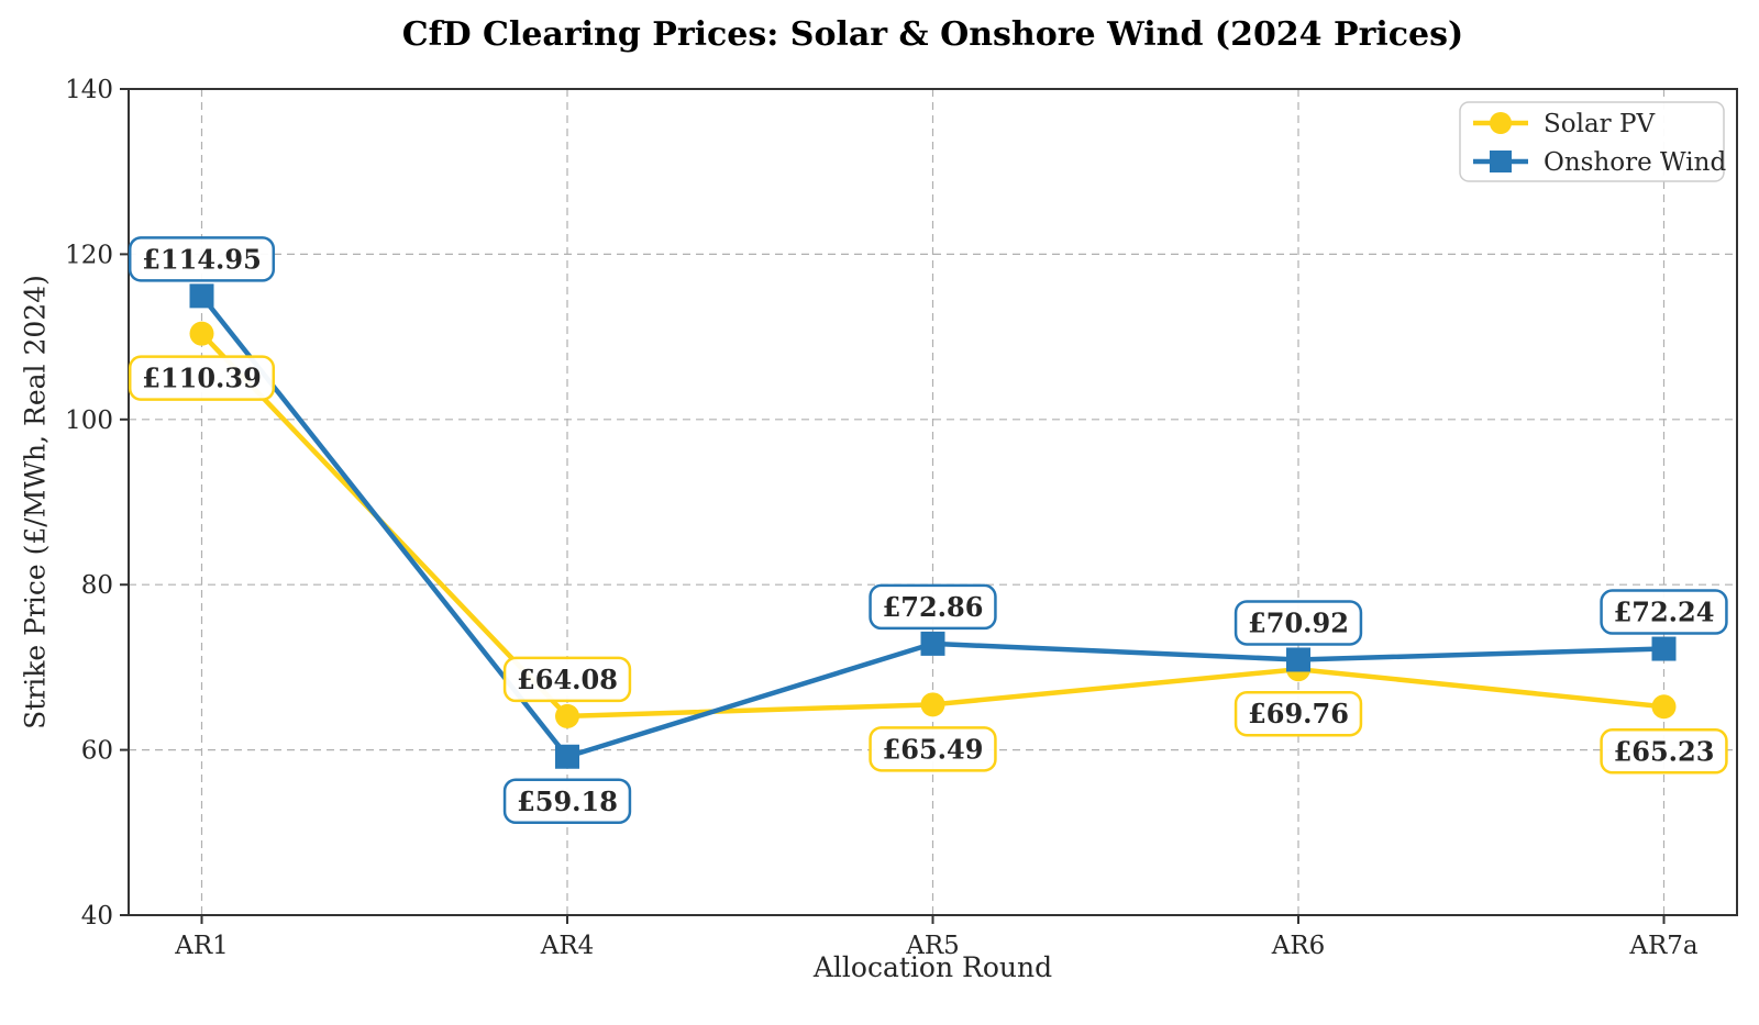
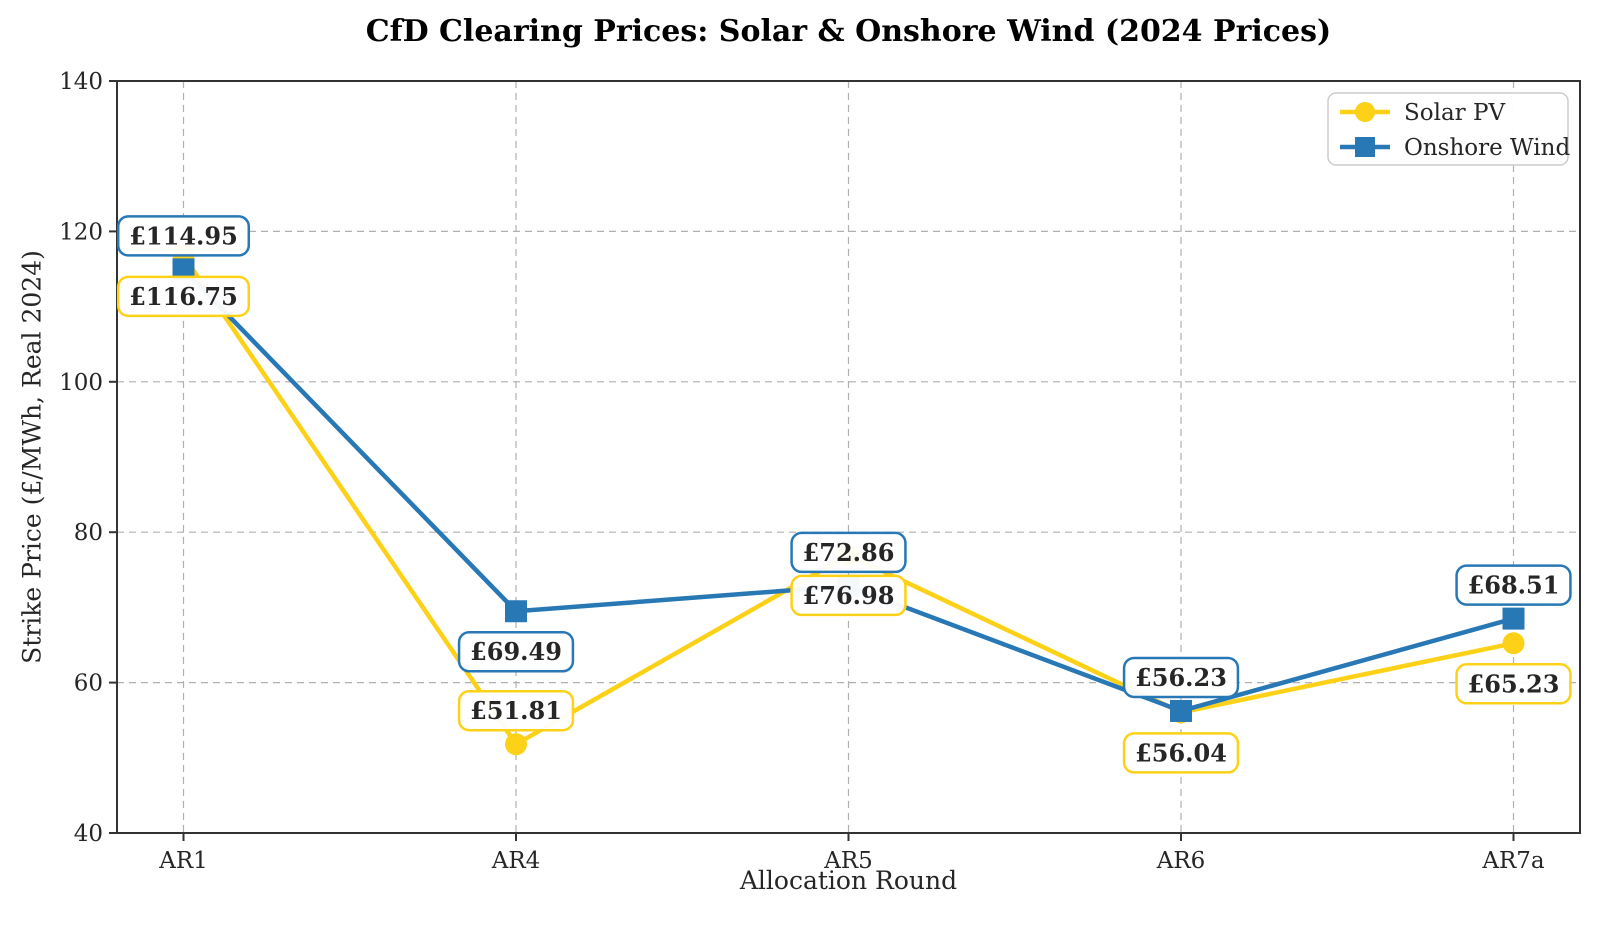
Solar PV/AR1: £110.39 -> £116.75
Solar PV/AR4: £64.08 -> £51.81
Onshore Wind/AR4: £59.18 -> £69.49
Solar PV/AR5: £65.49 -> £76.98
Solar PV/AR6: £69.76 -> £56.04
Onshore Wind/AR6: £70.92 -> £56.23
Onshore Wind/AR7a: £72.24 -> £68.51
